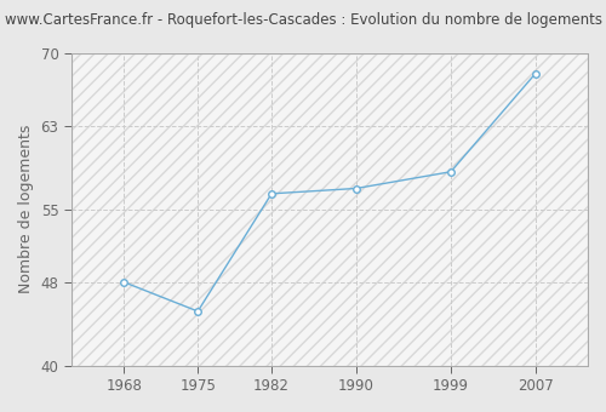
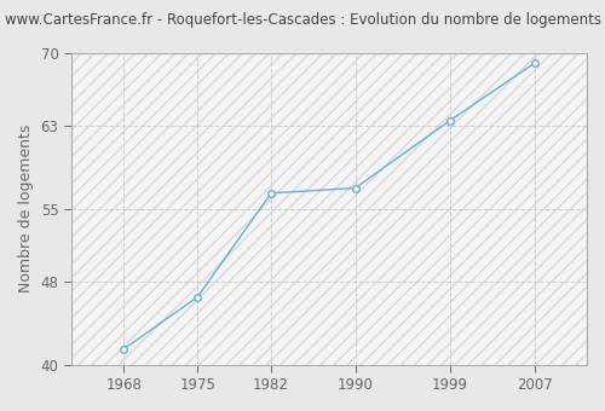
1968: 48.0 -> 41.5
1975: 45.2 -> 46.5
1999: 58.6 -> 63.5
2007: 68.0 -> 69.0
